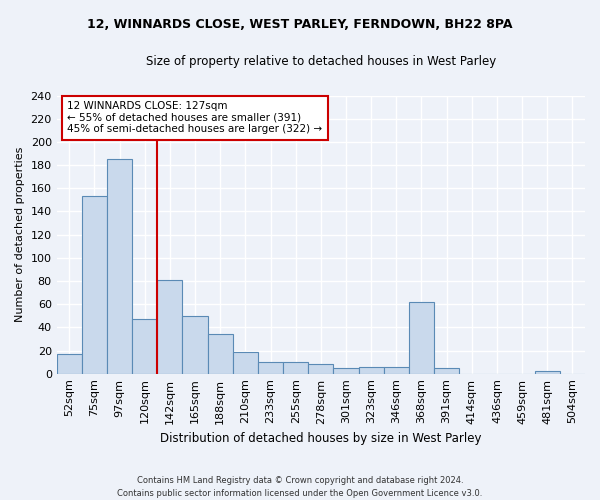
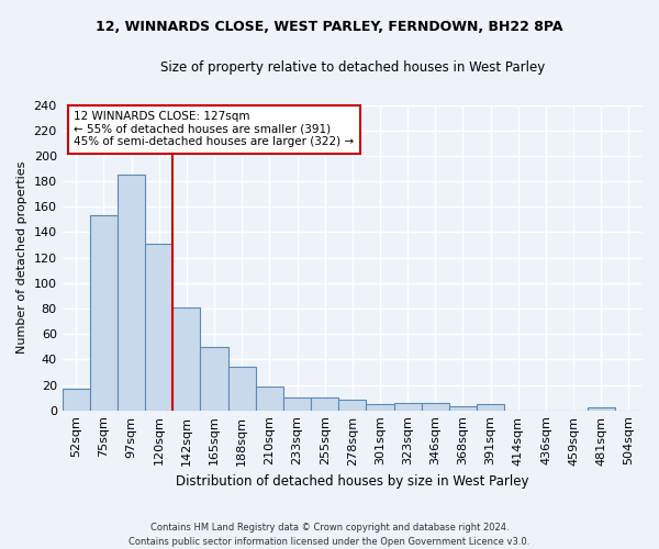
120sqm: 47 -> 131
368sqm: 62 -> 3
